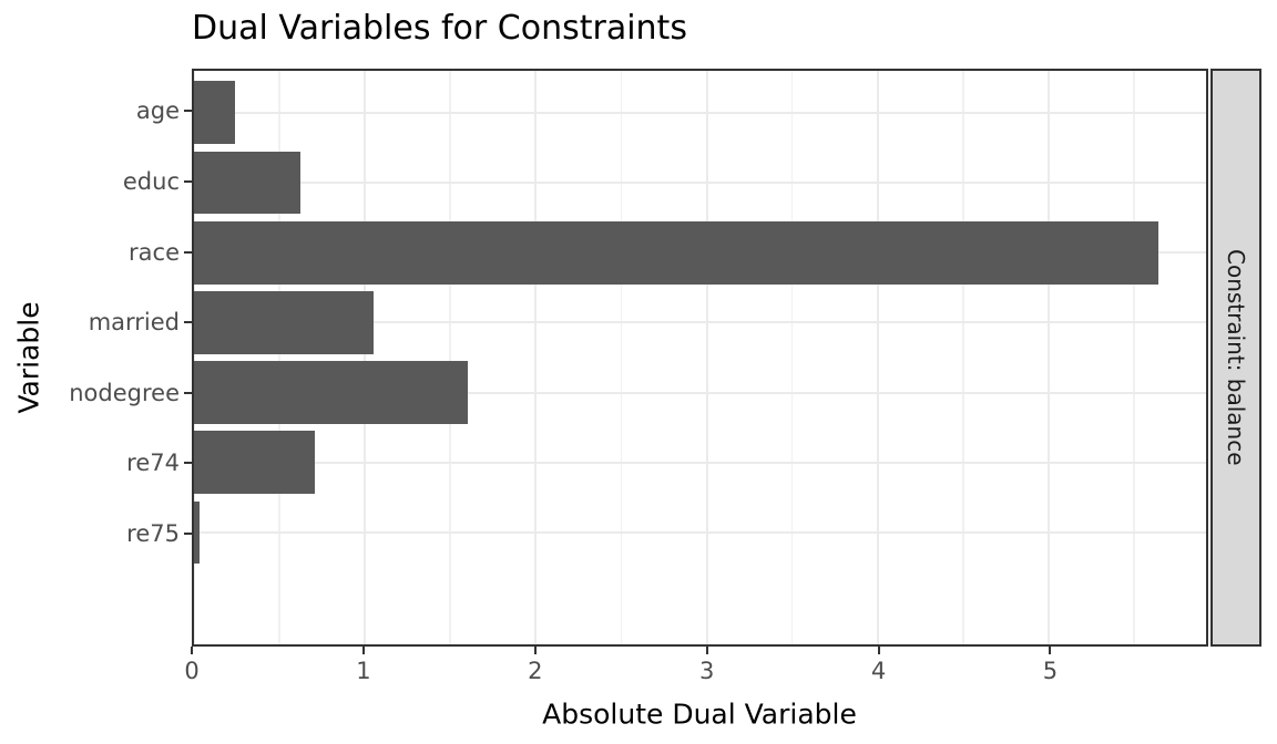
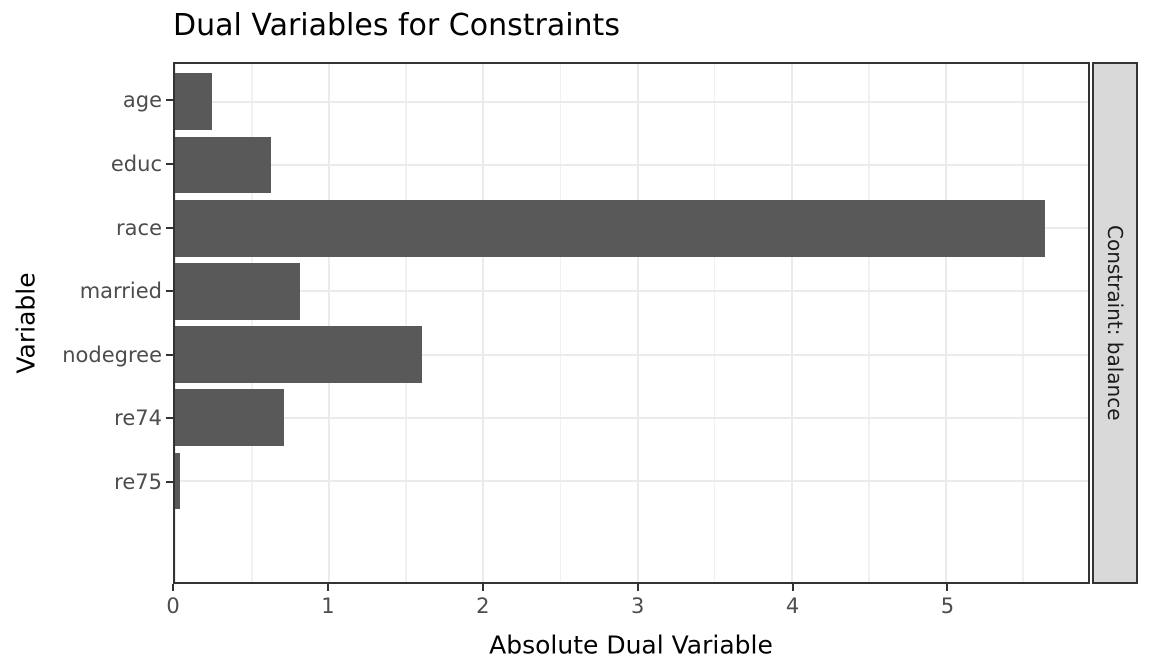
married: 1.05 -> 0.81
